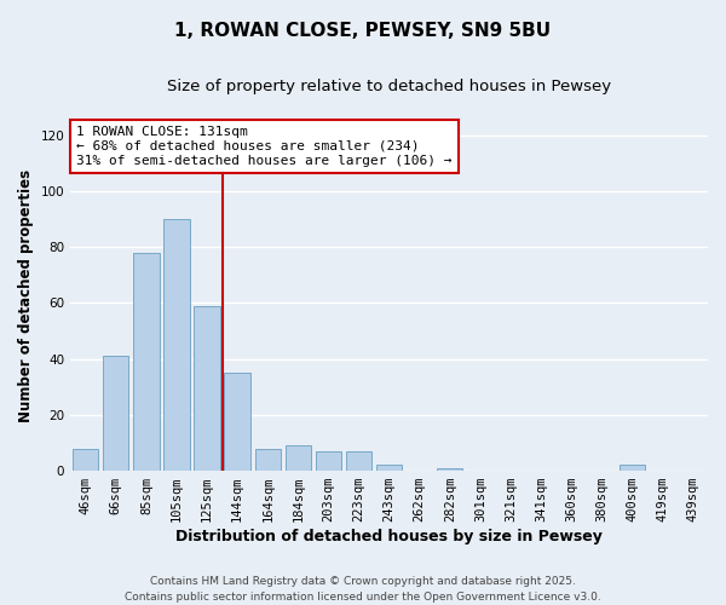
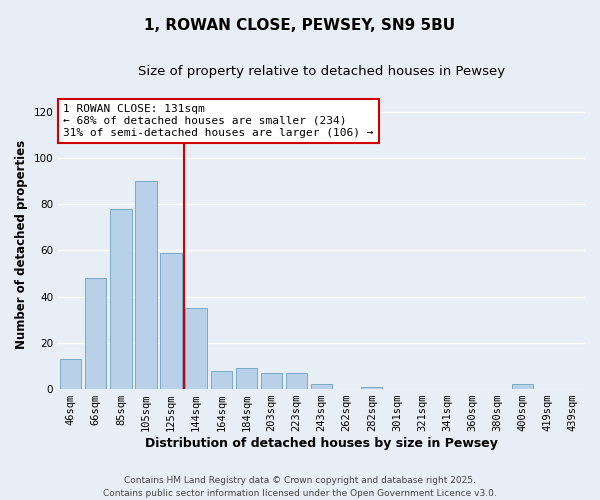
46sqm: 8 -> 13
66sqm: 41 -> 48
